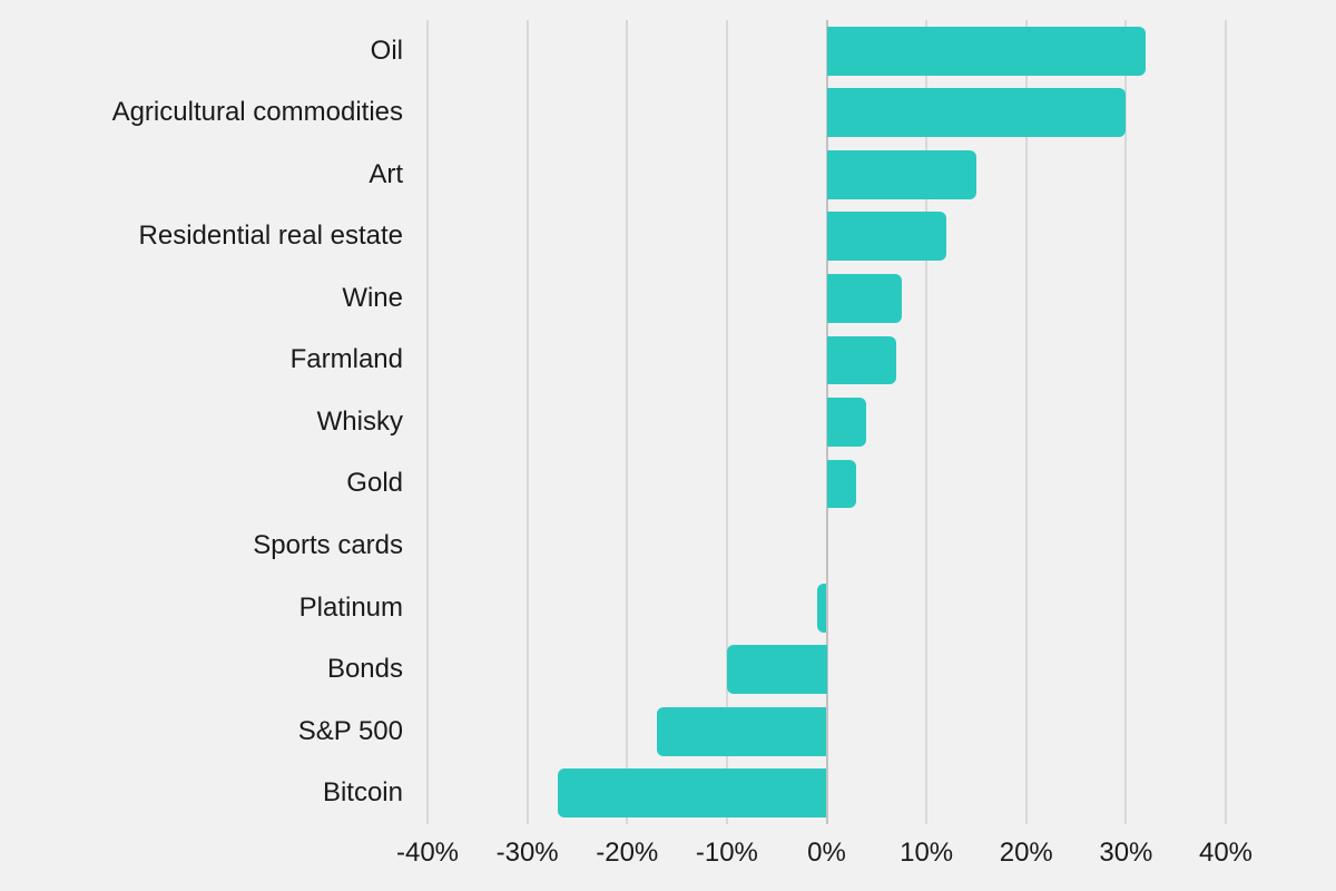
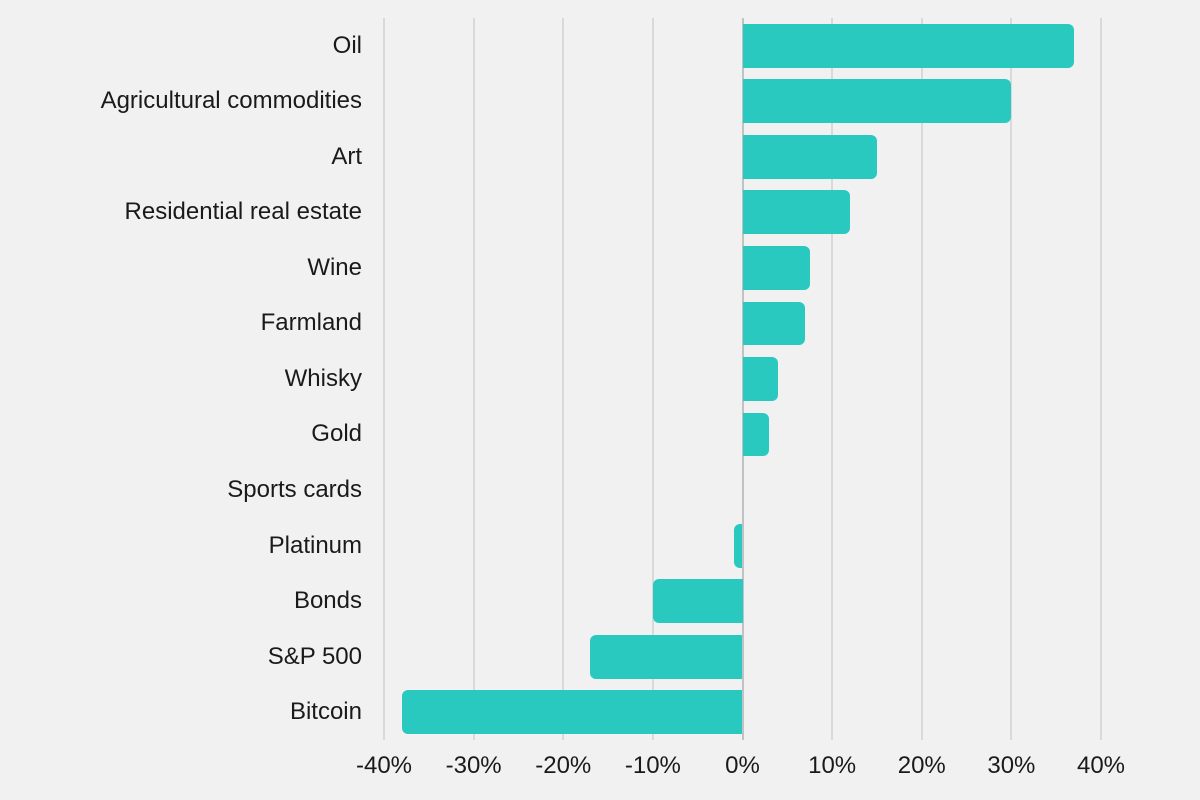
Oil: 32% -> 37%
Bitcoin: -27% -> -38%
